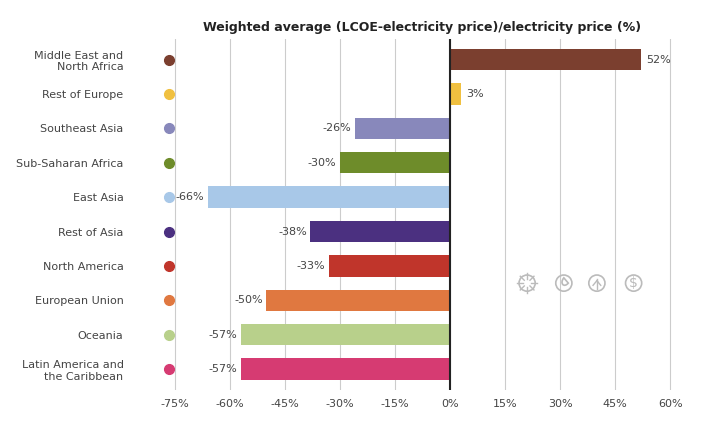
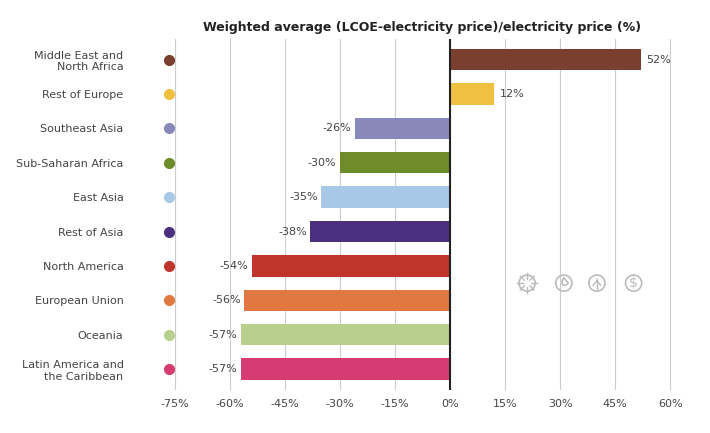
Rest of Europe: 3% -> 12%
East Asia: -66% -> -35%
North America: -33% -> -54%
European Union: -50% -> -56%
